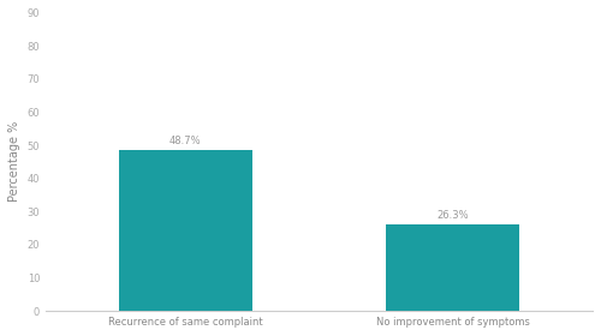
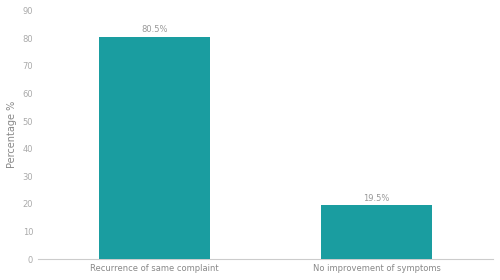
Recurrence of same complaint: 48.7% -> 80.5%
No improvement of symptoms: 26.3% -> 19.5%
